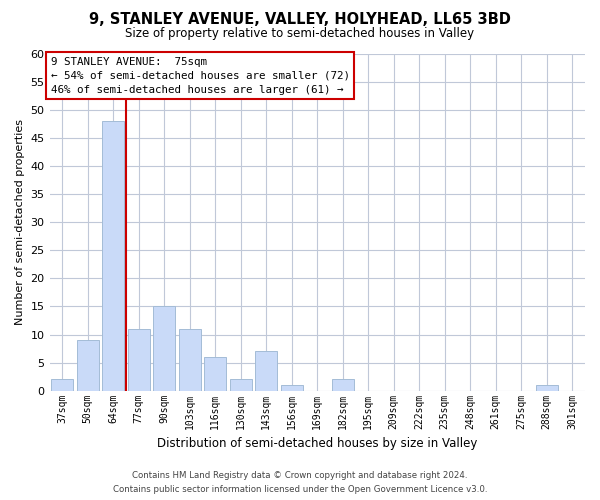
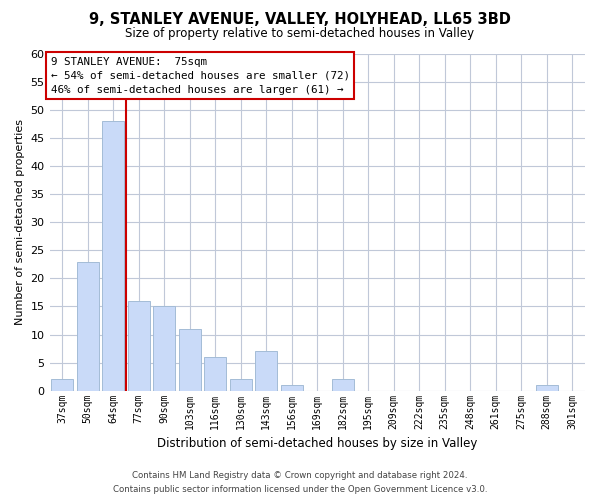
50sqm: 9 -> 23
77sqm: 11 -> 16
